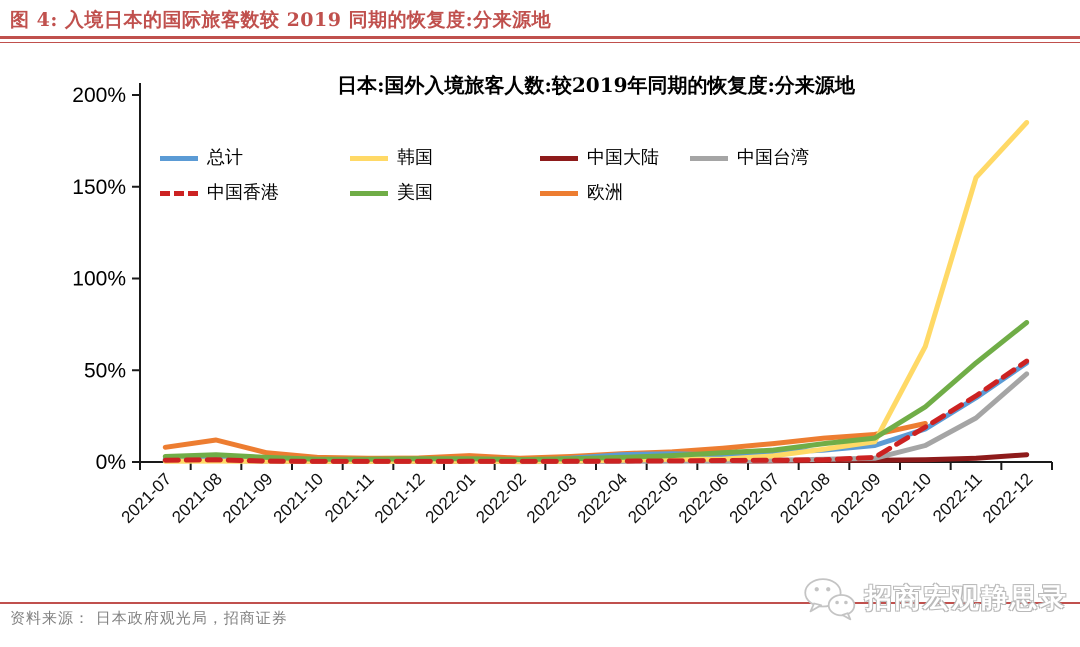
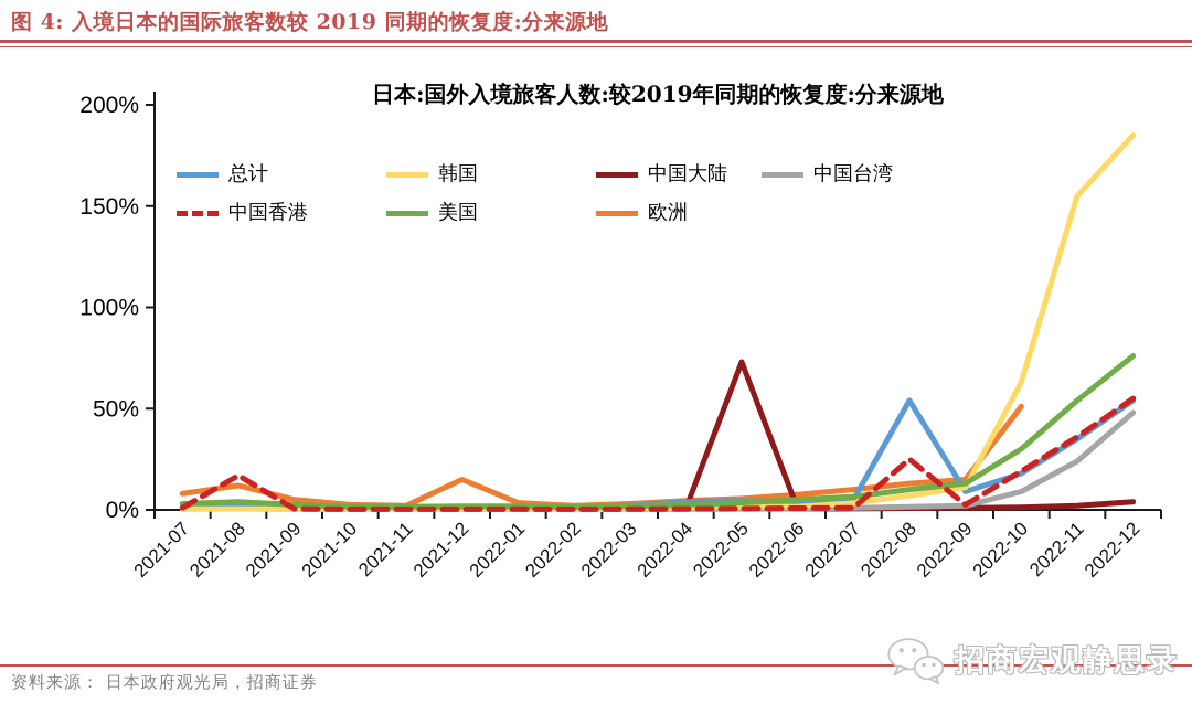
中国香港/2021-08: 1% -> 17%
欧洲/2021-12: 2% -> 15%
中国大陆/2022-05: 1% -> 73%
总计/2022-08: 6% -> 54%
中国香港/2022-08: 1% -> 25%
欧洲/2022-10: 21% -> 51%
